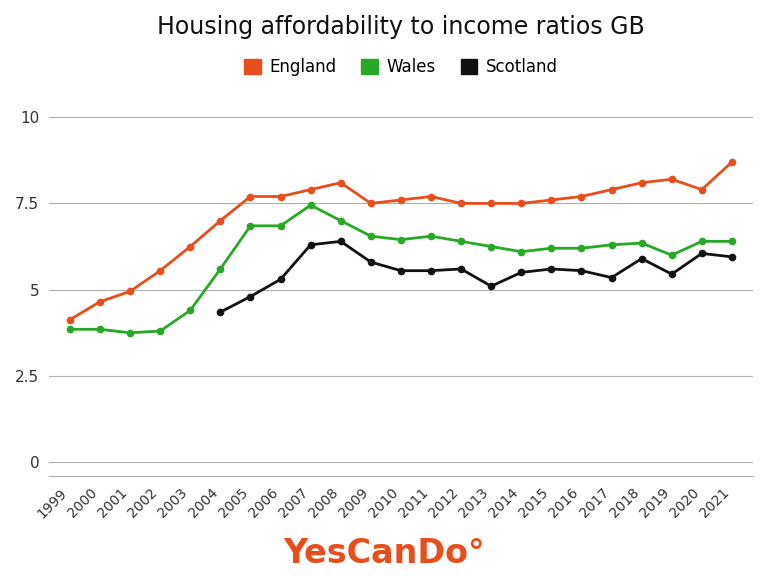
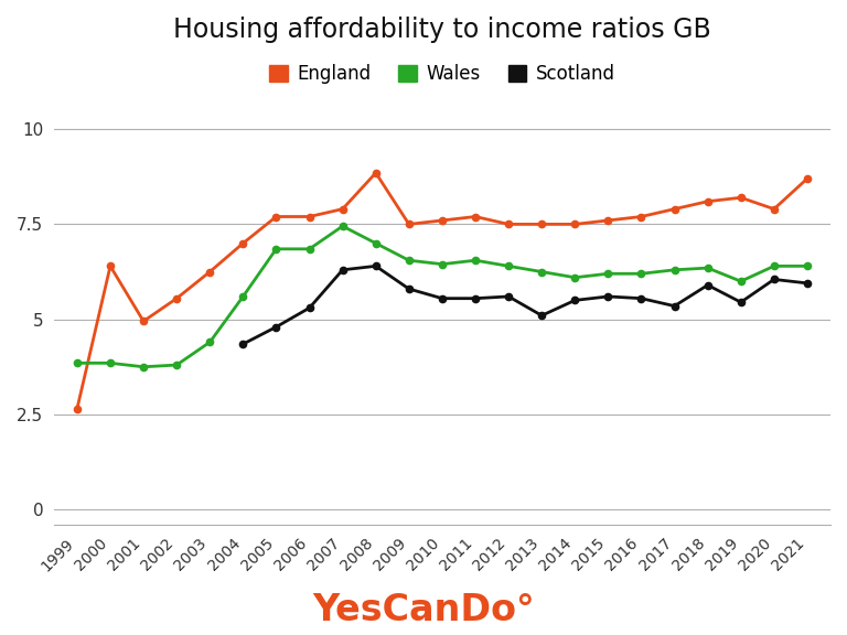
England/1999: 4.13 -> 2.65
England/2000: 4.65 -> 6.40
England/2008: 8.10 -> 8.85
